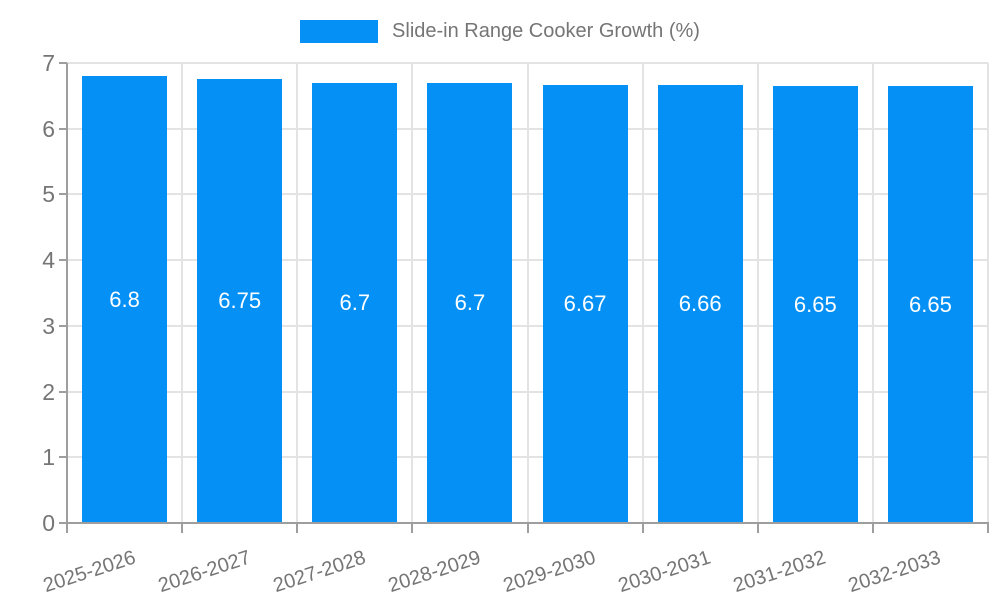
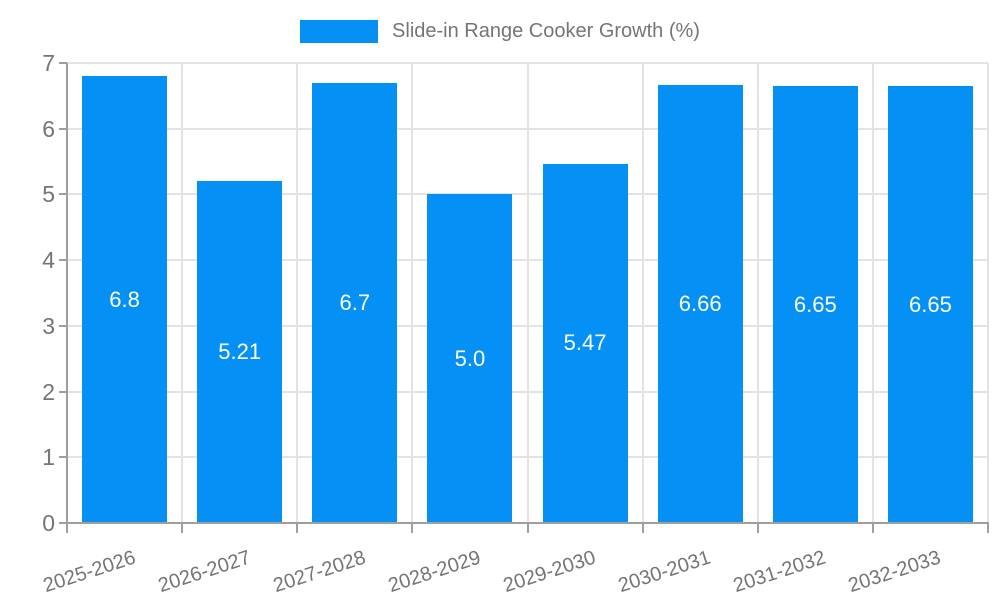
2026-2027: 6.75 -> 5.21
2028-2029: 6.7 -> 5.0
2029-2030: 6.67 -> 5.47
